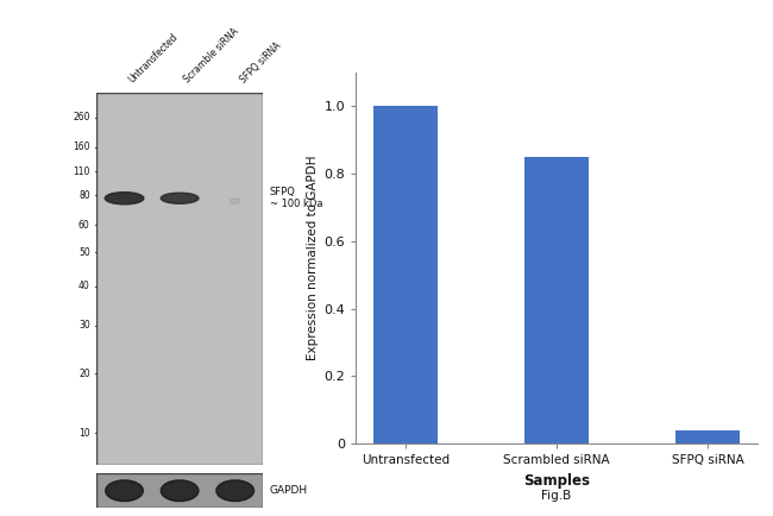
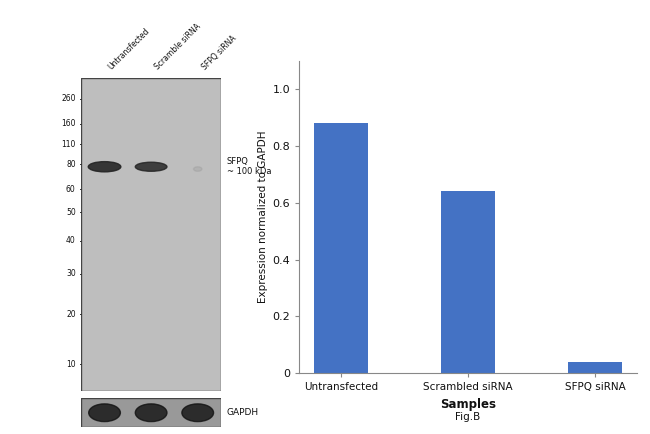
Untransfected: 1.00 -> 0.88
Scrambled siRNA: 0.85 -> 0.64
